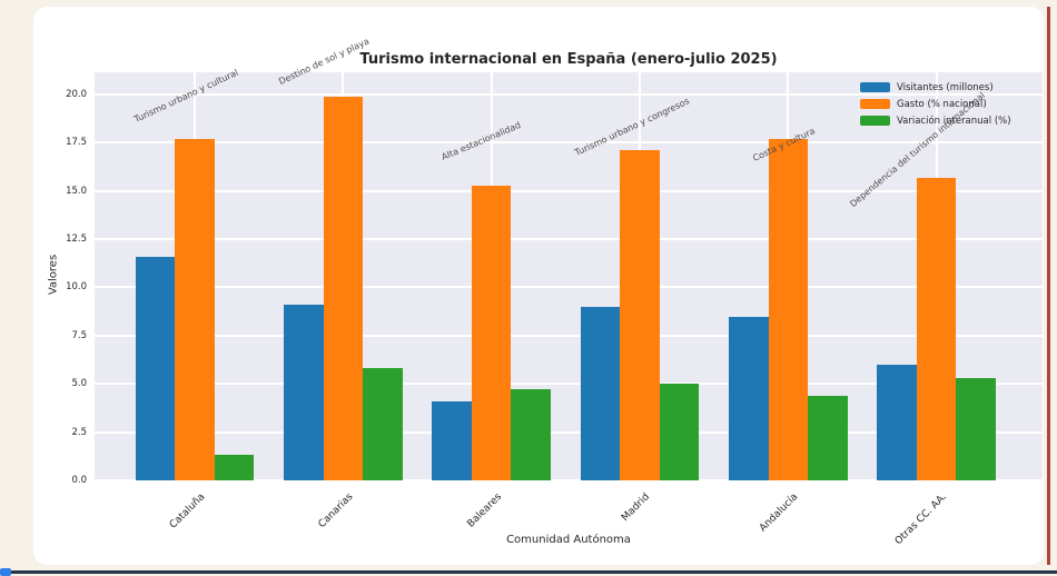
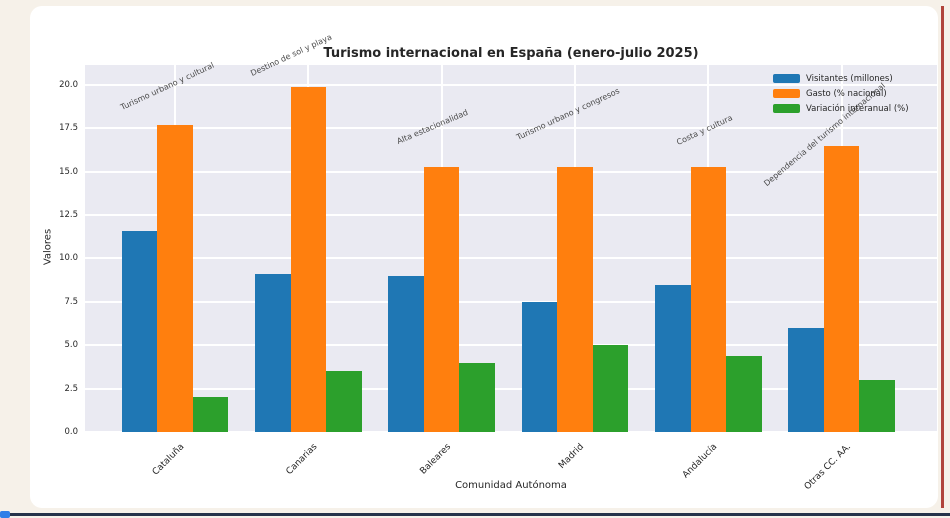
Variación interanual (%)/Cataluña: 1.3 -> 2.0
Variación interanual (%)/Canarias: 5.8 -> 3.5
Visitantes (millones)/Baleares: 4.1 -> 9.0
Variación interanual (%)/Baleares: 4.7 -> 4.0
Visitantes (millones)/Madrid: 9.0 -> 7.5
Gasto (% nacional)/Madrid: 17.1 -> 15.3
Gasto (% nacional)/Andalucía: 17.7 -> 15.3
Gasto (% nacional)/Otras CC. AA.: 15.7 -> 16.5
Variación interanual (%)/Otras CC. AA.: 5.3 -> 3.0
